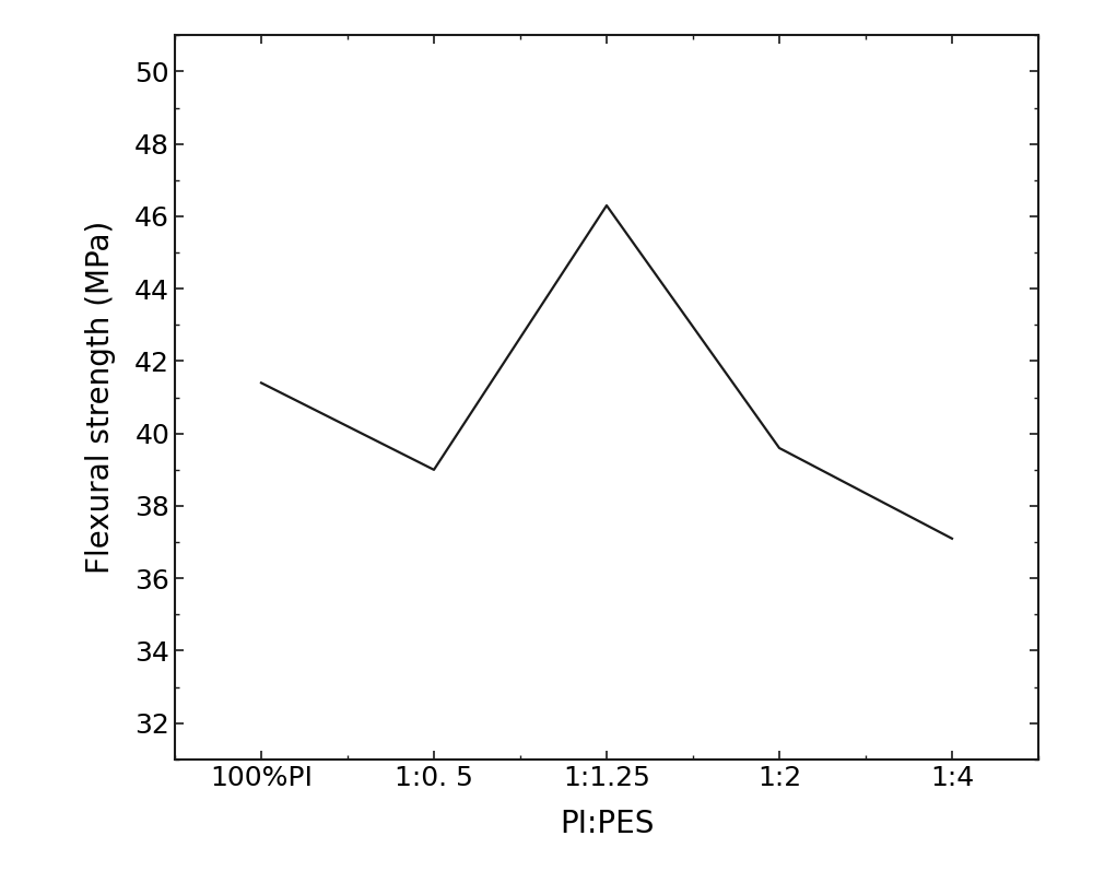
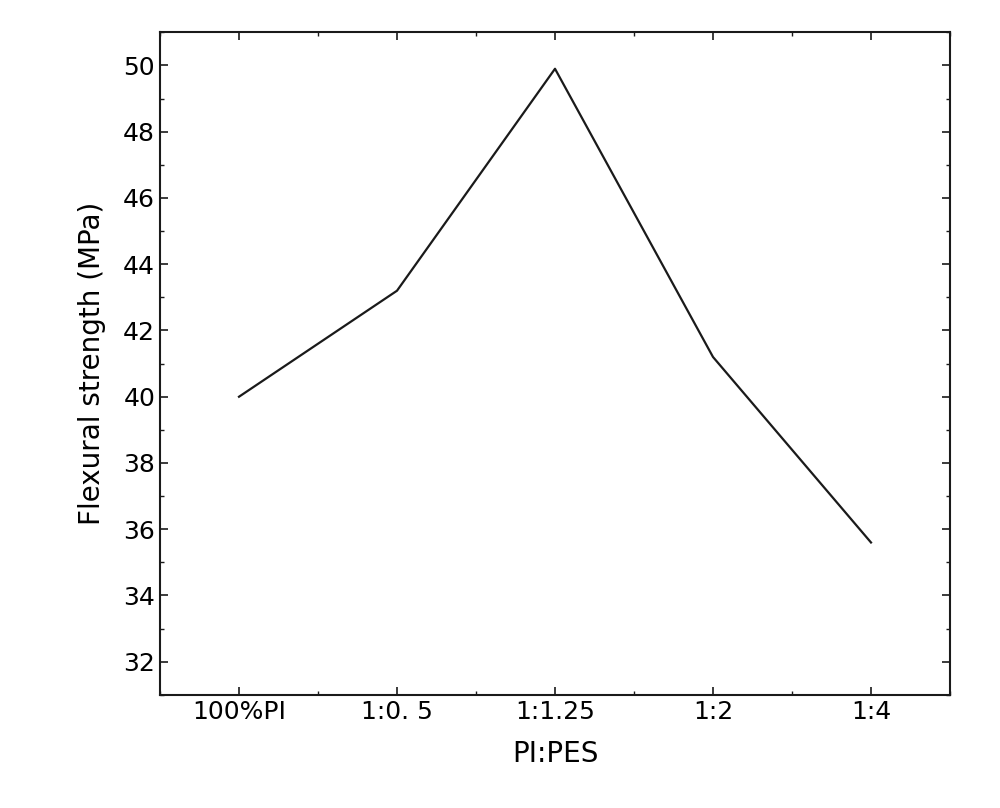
100%PI: 41.4 -> 40.0
1:0. 5: 39.0 -> 43.2
1:1.25: 46.3 -> 49.9
1:2: 39.6 -> 41.2
1:4: 37.1 -> 35.6
